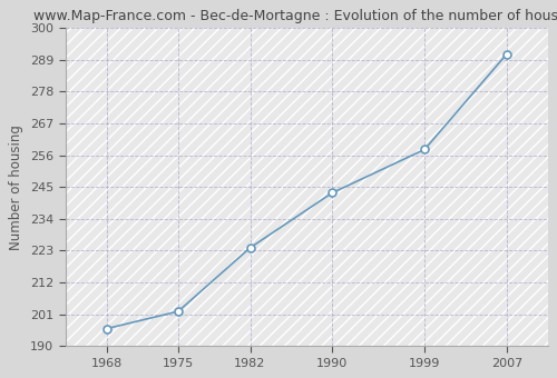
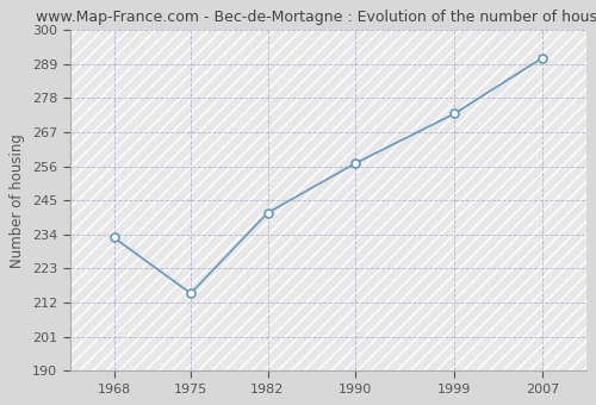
1968: 196 -> 233
1975: 202 -> 215
1982: 224 -> 241
1990: 243 -> 257
1999: 258 -> 273
